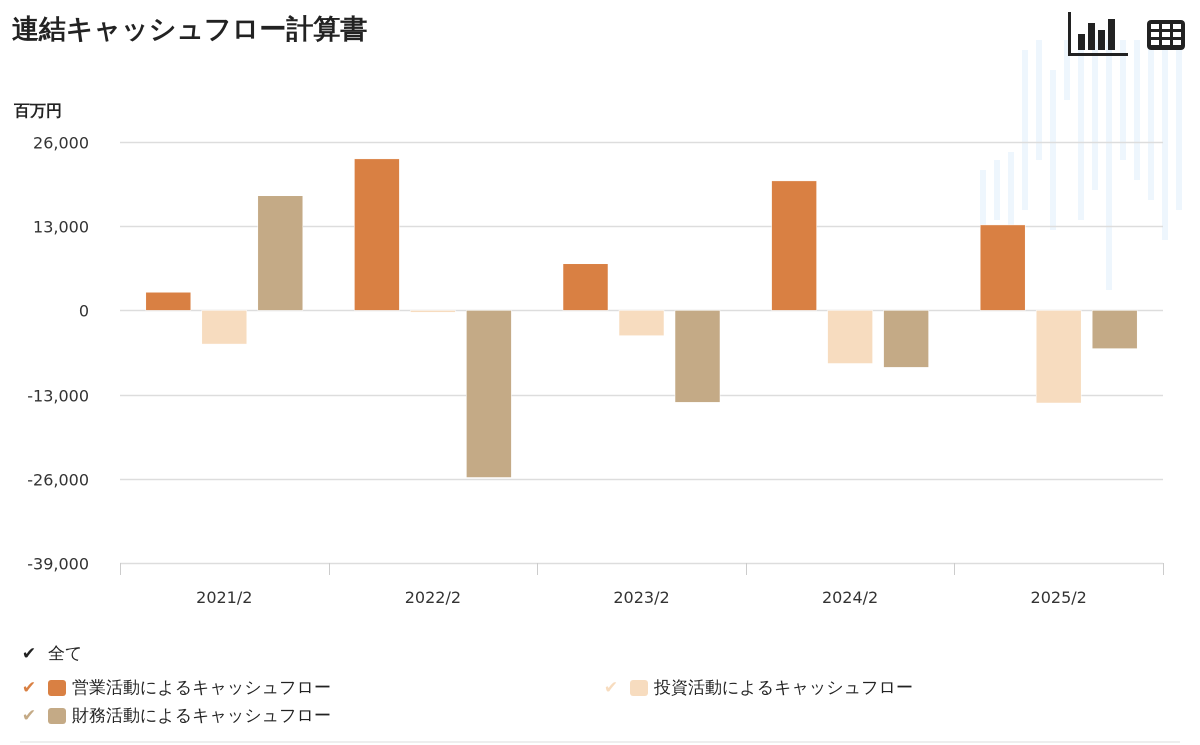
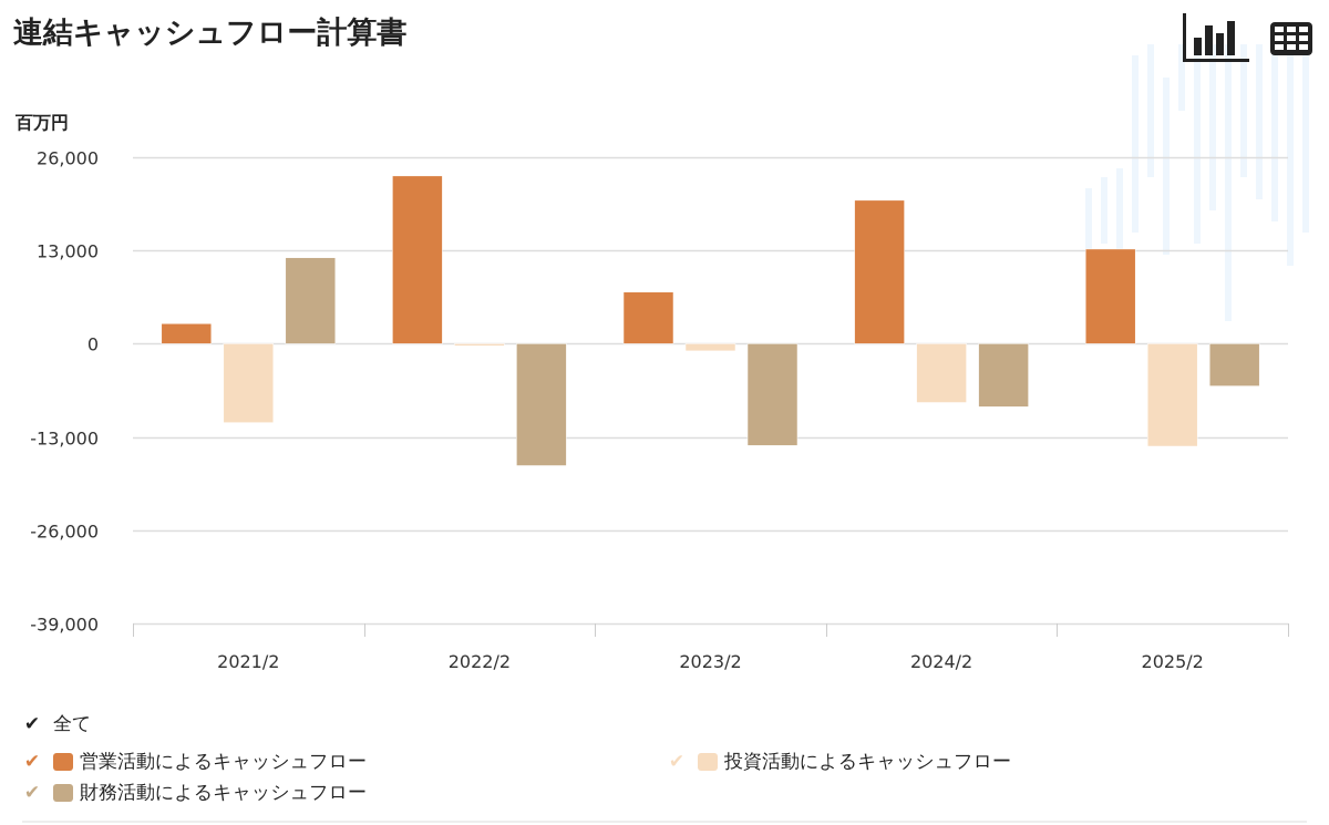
投資活動によるキャッシュフロー/2021/2: -5000 -> -11000
財務活動によるキャッシュフロー/2021/2: 18000 -> 12000
財務活動によるキャッシュフロー/2022/2: -26000 -> -17000
投資活動によるキャッシュフロー/2023/2: -4000 -> -1000
